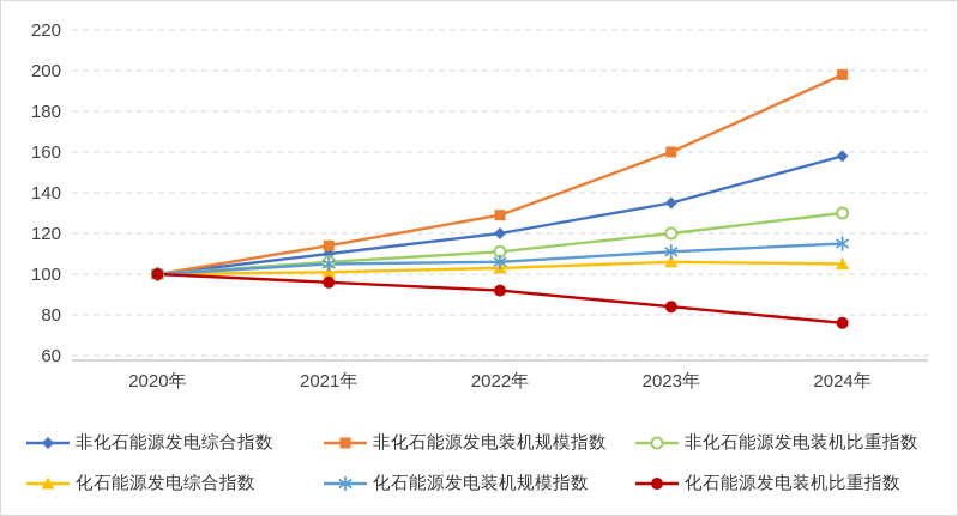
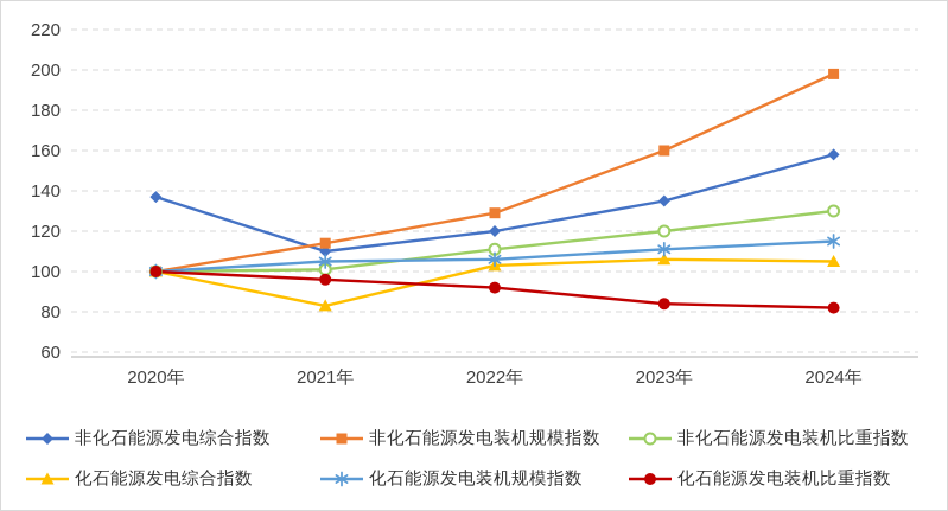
非化石能源发电综合指数/2020年: 100 -> 137
非化石能源发电装机比重指数/2021年: 106 -> 101
化石能源发电综合指数/2021年: 101 -> 83
化石能源发电装机比重指数/2024年: 76 -> 82
